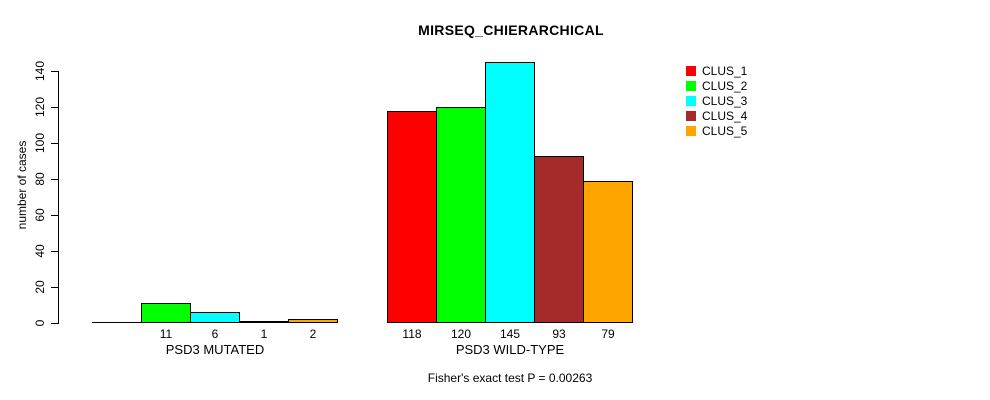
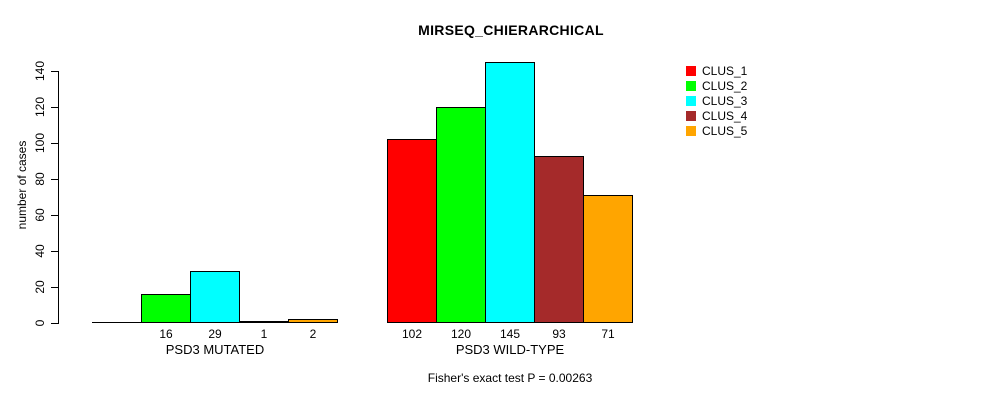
CLUS_2/PSD3 MUTATED: 11 -> 16
CLUS_3/PSD3 MUTATED: 6 -> 29
CLUS_1/PSD3 WILD-TYPE: 118 -> 102
CLUS_5/PSD3 WILD-TYPE: 79 -> 71
